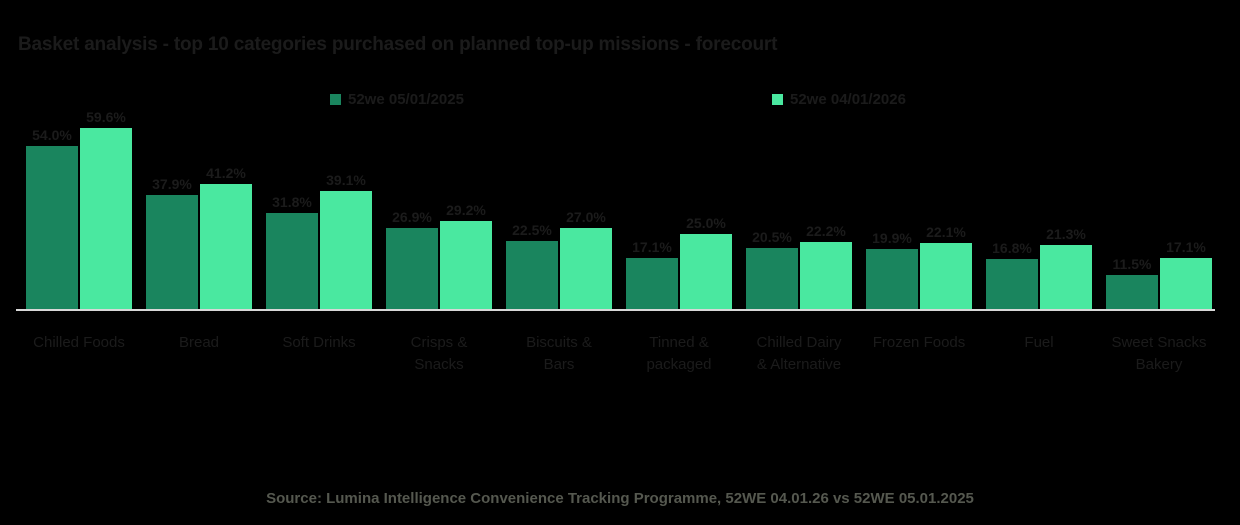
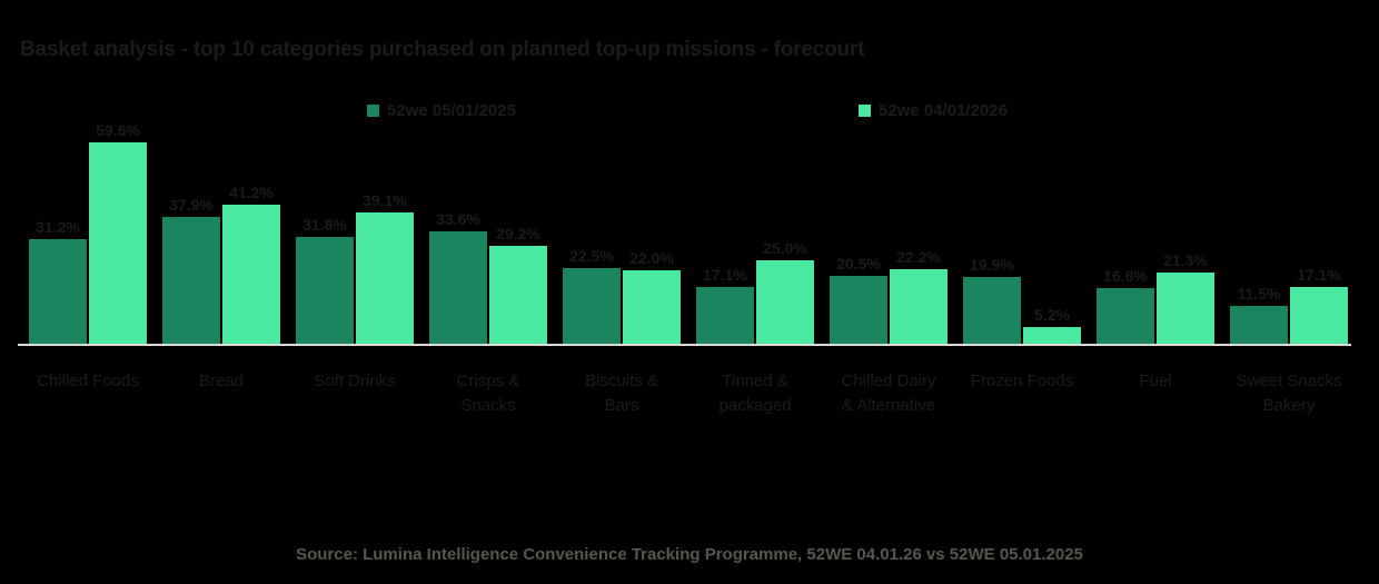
52we 05/01/2025/Chilled Foods: 54.0% -> 31.2%
52we 05/01/2025/Crisps & Snacks: 26.9% -> 33.6%
52we 04/01/2026/Biscuits & Bars: 27.0% -> 22.0%
52we 04/01/2026/Frozen Foods: 22.1% -> 5.2%
